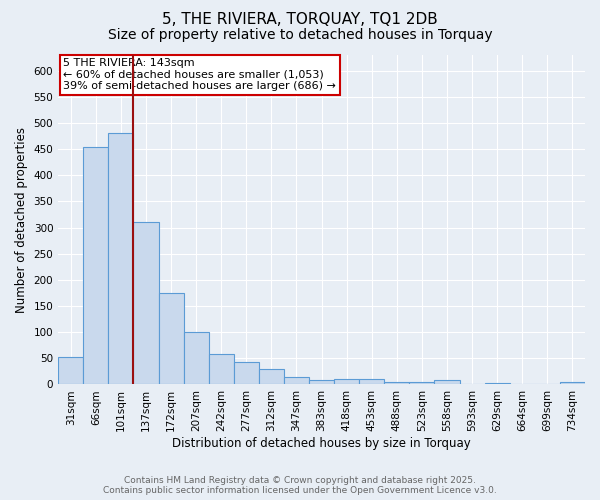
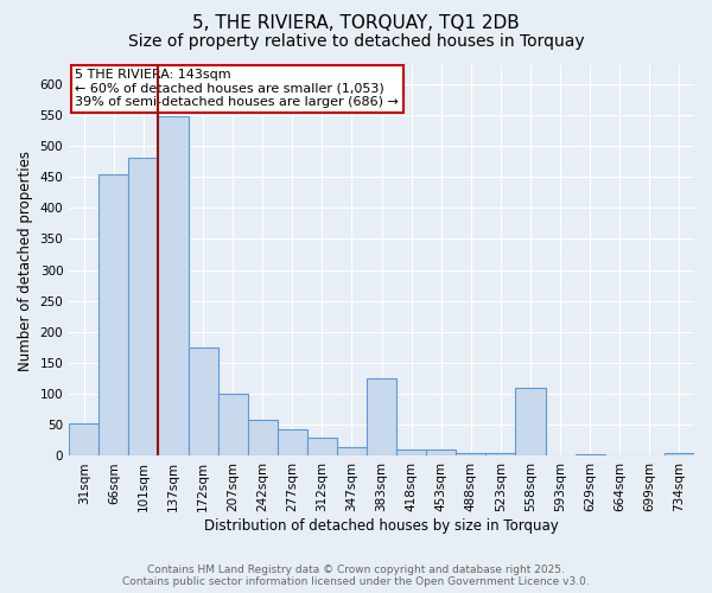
137sqm: 310 -> 548
383sqm: 8 -> 126
558sqm: 8 -> 110
